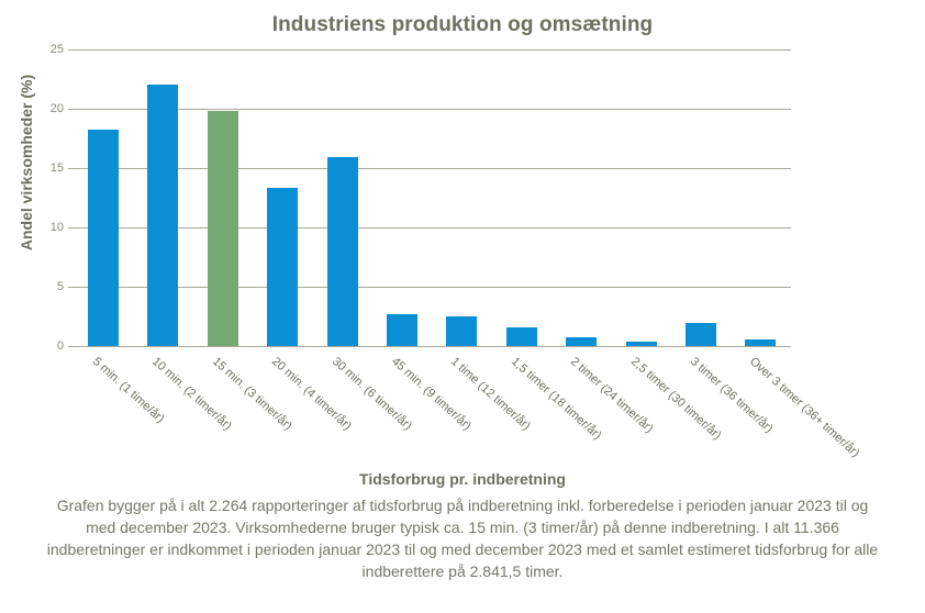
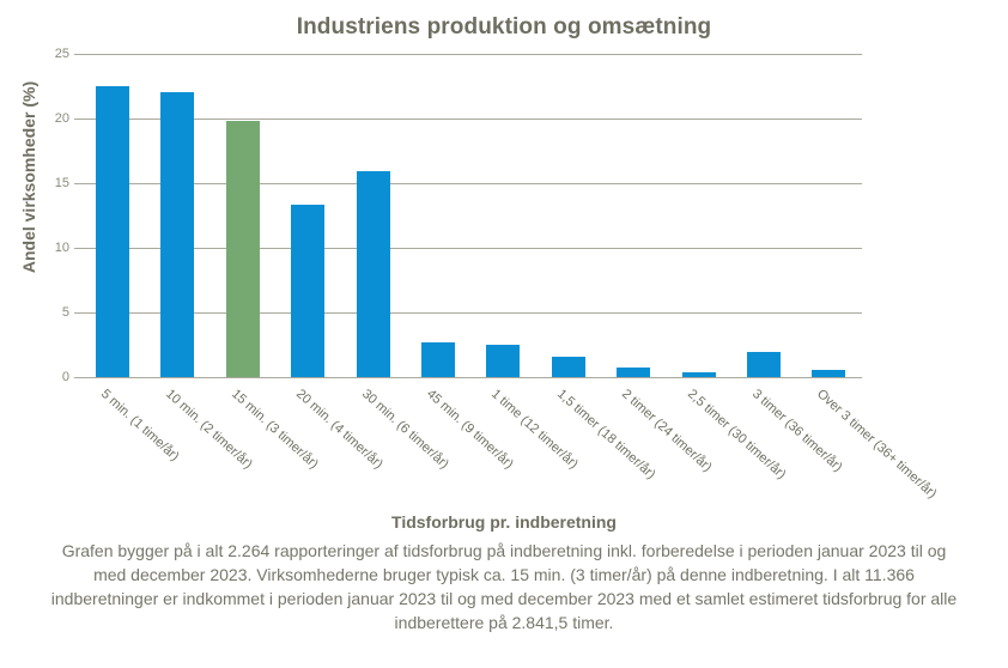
5 min. (1 time/år): 18.2 -> 22.5
